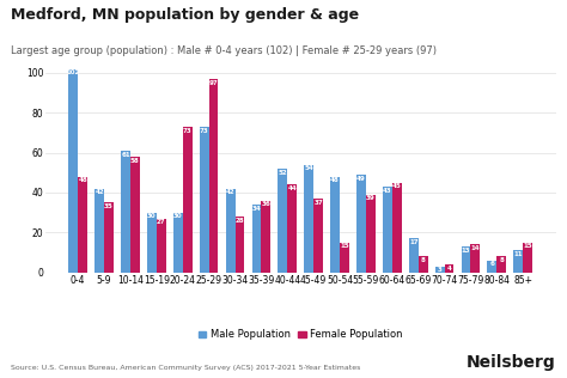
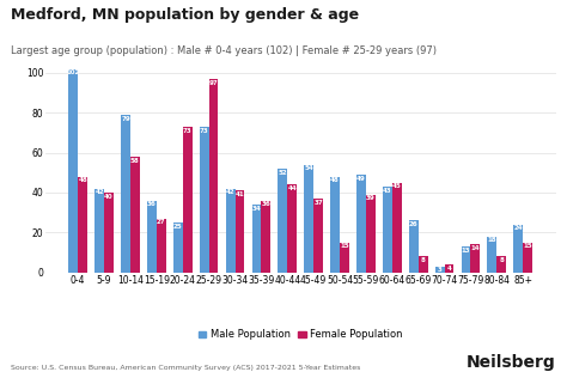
Female Population/5-9: 35 -> 40
Male Population/10-14: 61 -> 79
Male Population/15-19: 30 -> 36
Male Population/20-24: 30 -> 25
Female Population/30-34: 28 -> 41
Male Population/65-69: 17 -> 26
Male Population/80-84: 6 -> 18
Male Population/85+: 11 -> 24
